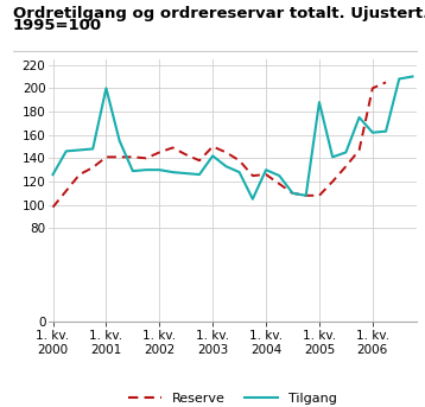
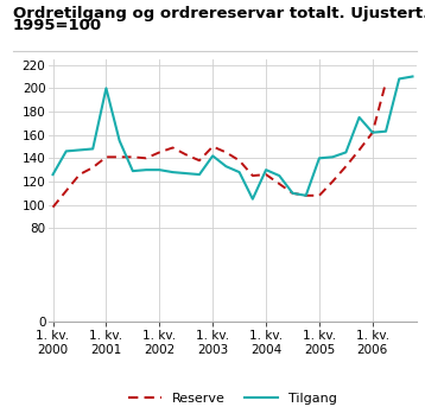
Tilgang/1. kv. 2005: 188 -> 140
Reserve/1. kv. 2006: 200 -> 162
